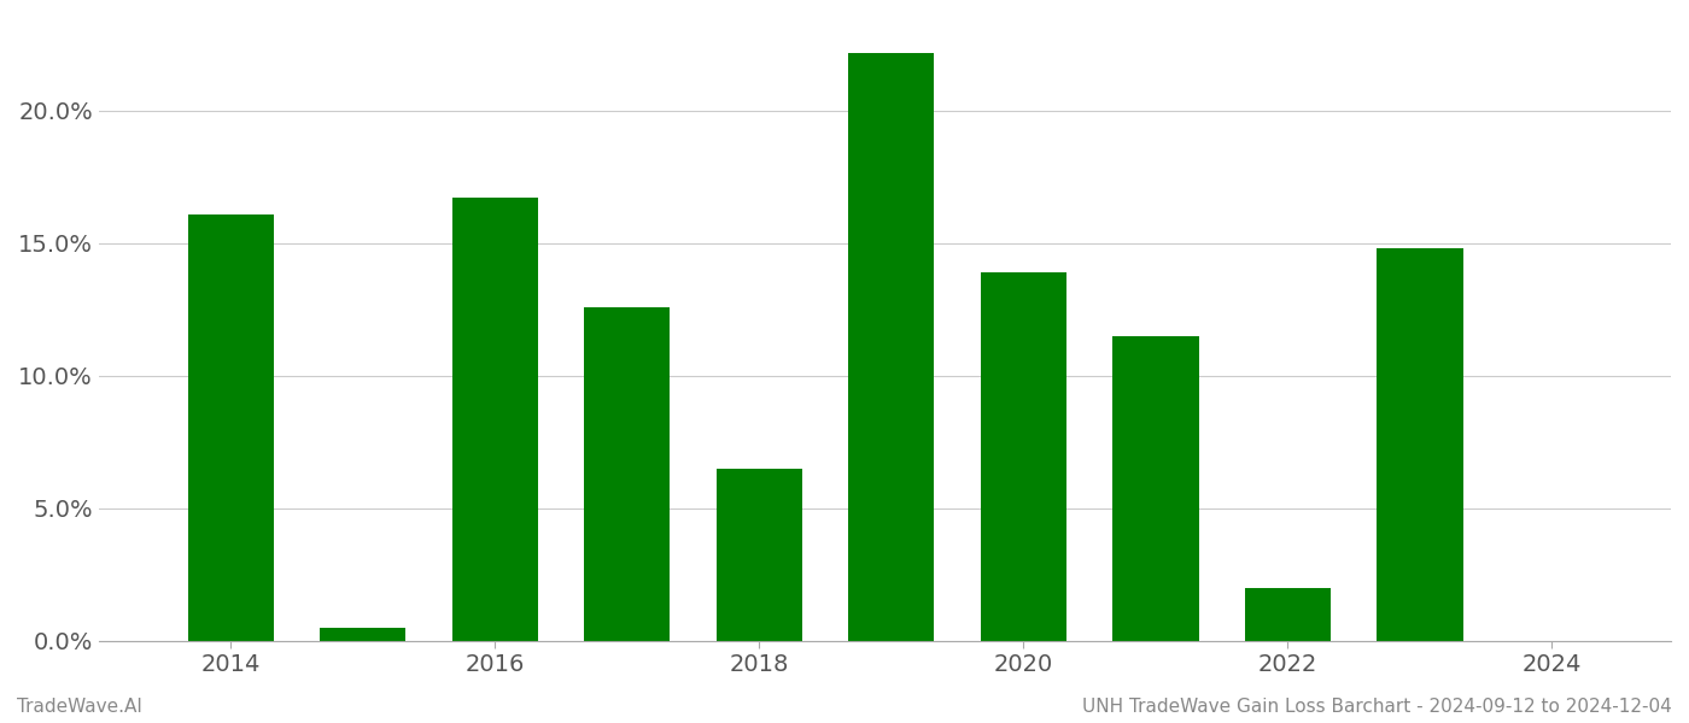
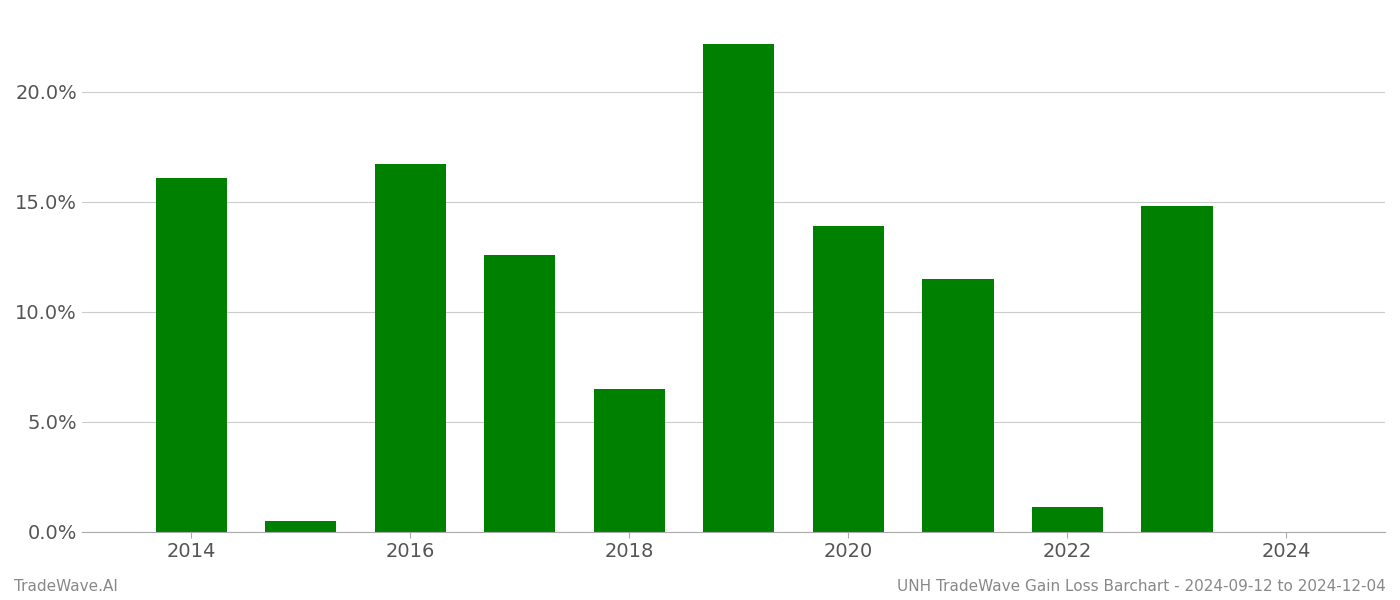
2022: 2.0% -> 1.1%
